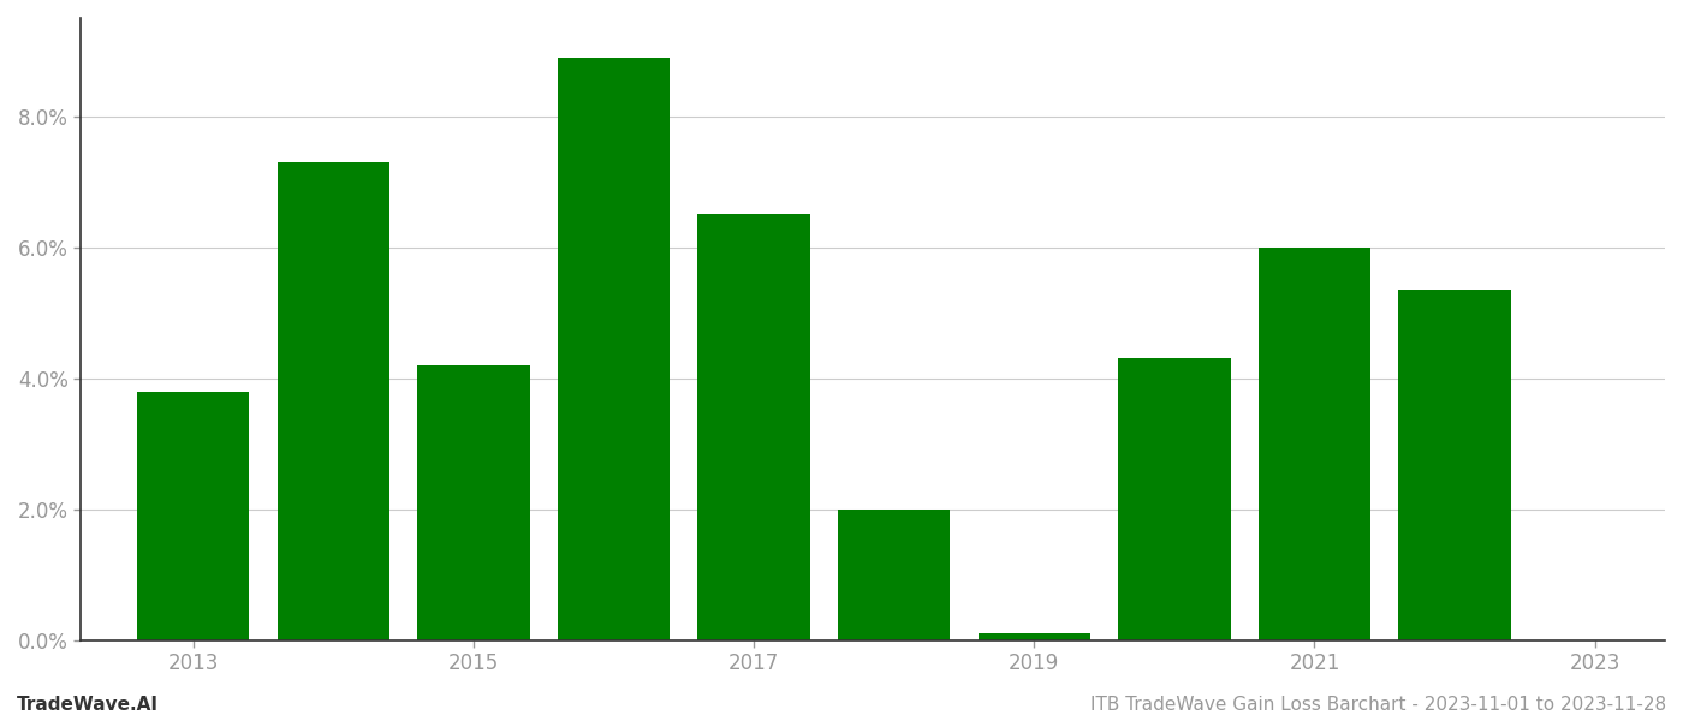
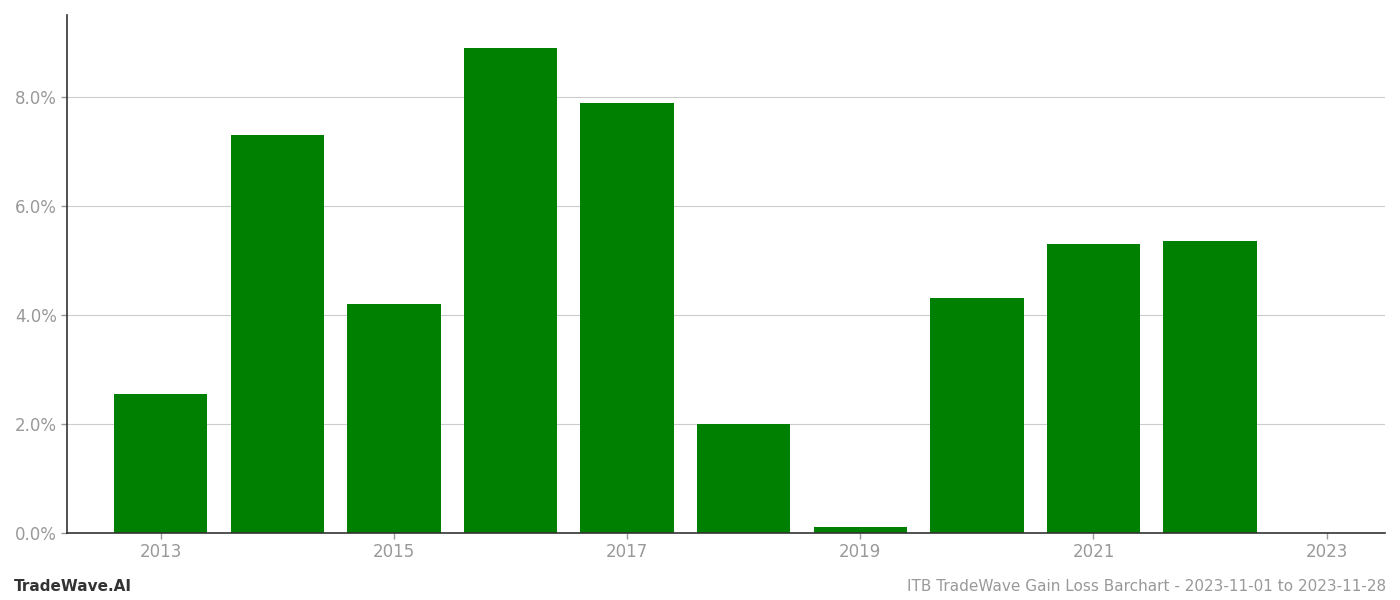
2013: 3.80% -> 2.54%
2017: 6.50% -> 7.88%
2021: 6.00% -> 5.30%
